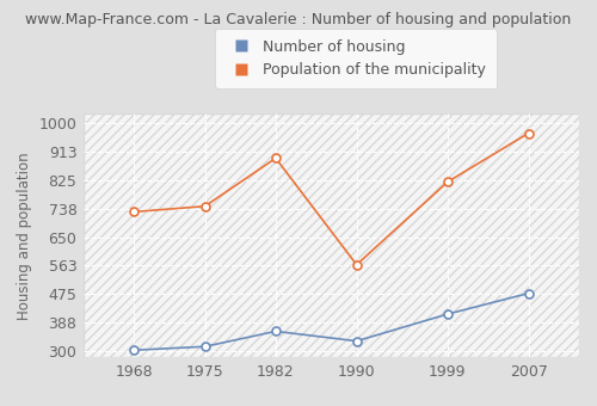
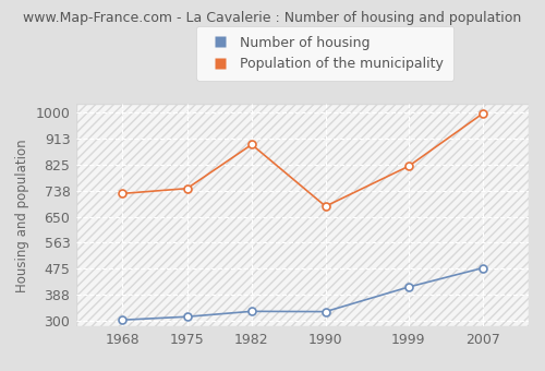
Number of housing/1982: 360 -> 331
Population of the municipality/1990: 565 -> 685
Population of the municipality/2007: 970 -> 997
